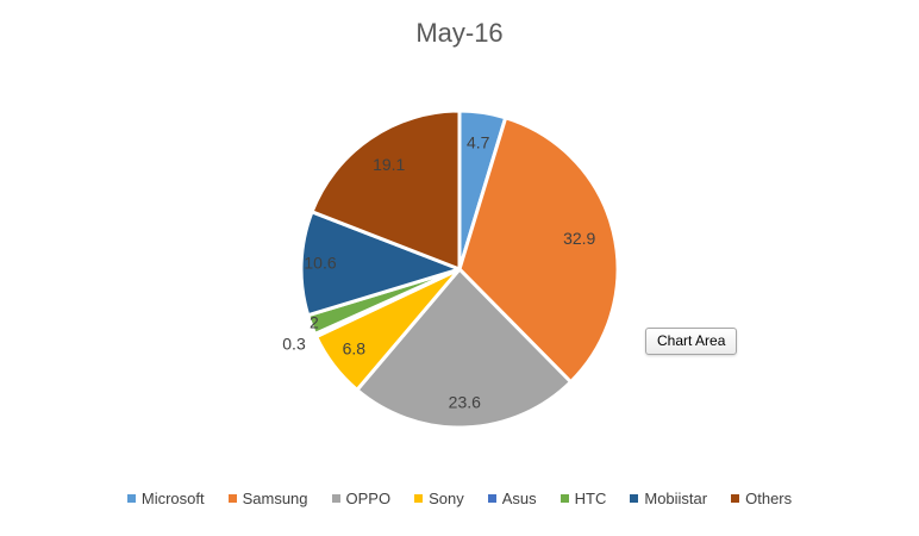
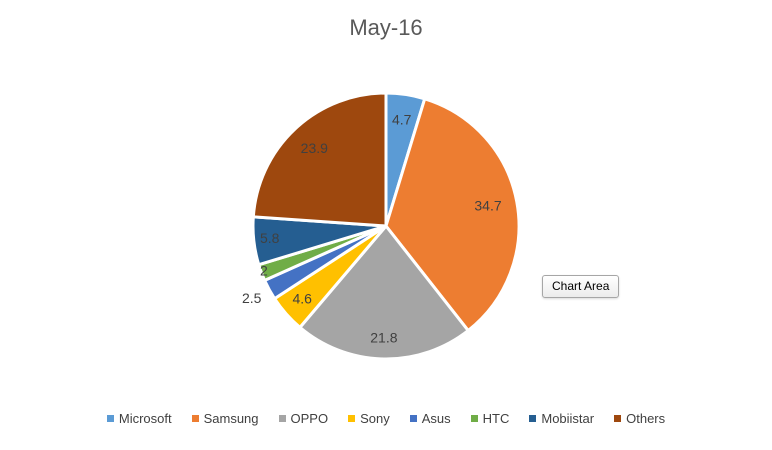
Samsung: 32.9 -> 34.7
OPPO: 23.6 -> 21.8
Sony: 6.8 -> 4.6
Asus: 0.3 -> 2.5
Mobiistar: 10.6 -> 5.8
Others: 19.1 -> 23.9
